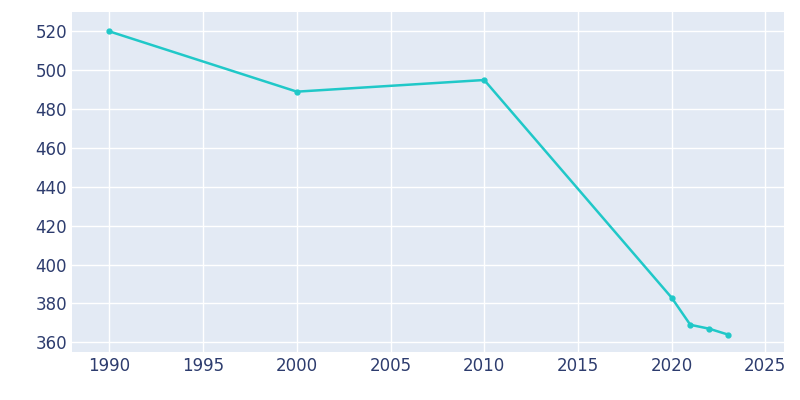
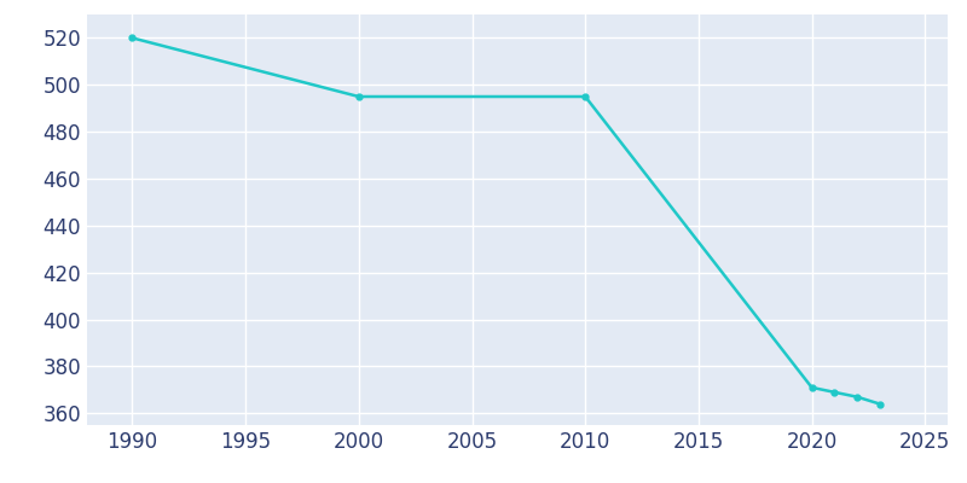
2000: 489 -> 495
2020: 383 -> 371
